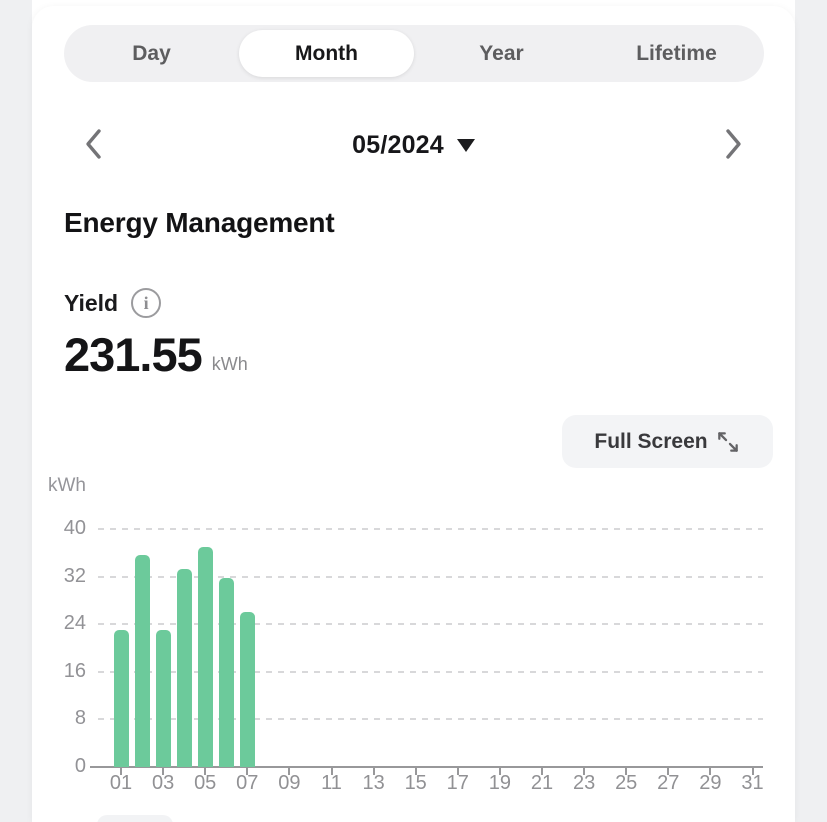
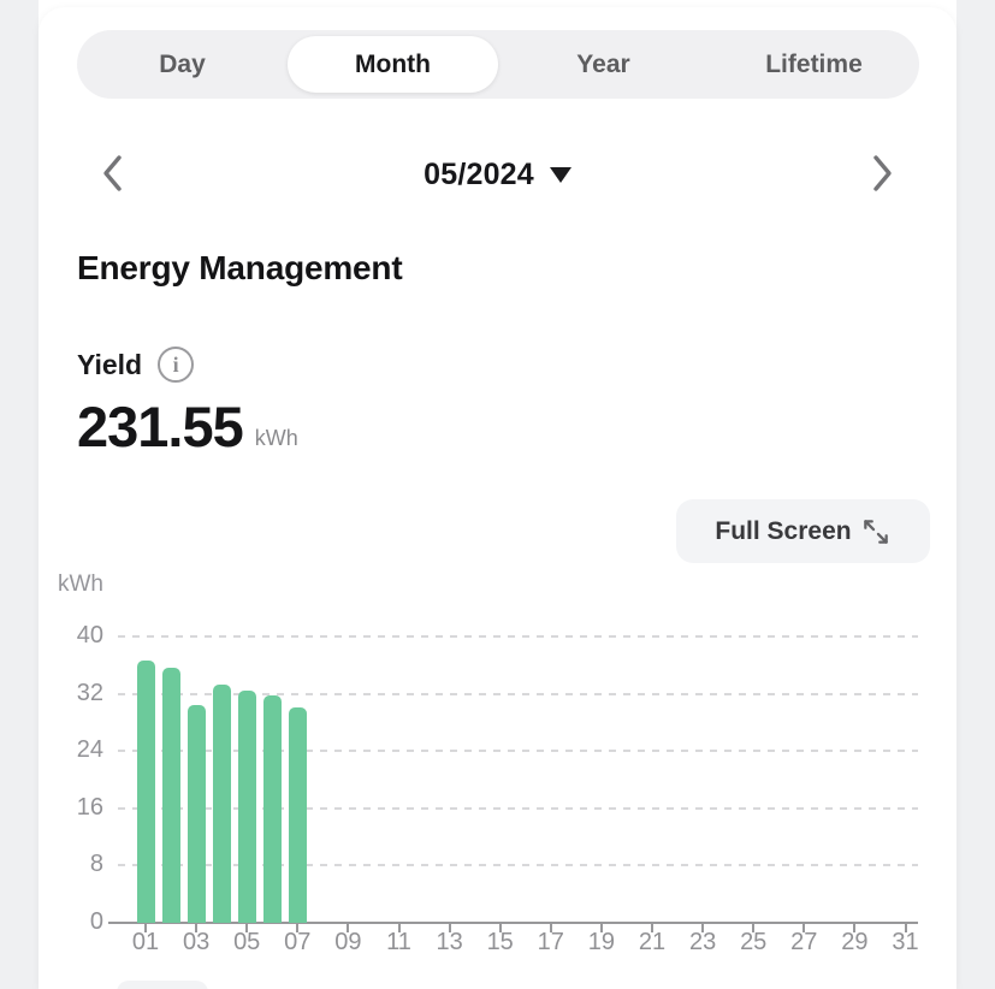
01: 23 -> 37
03: 23 -> 30
05: 37 -> 32
07: 26 -> 30
